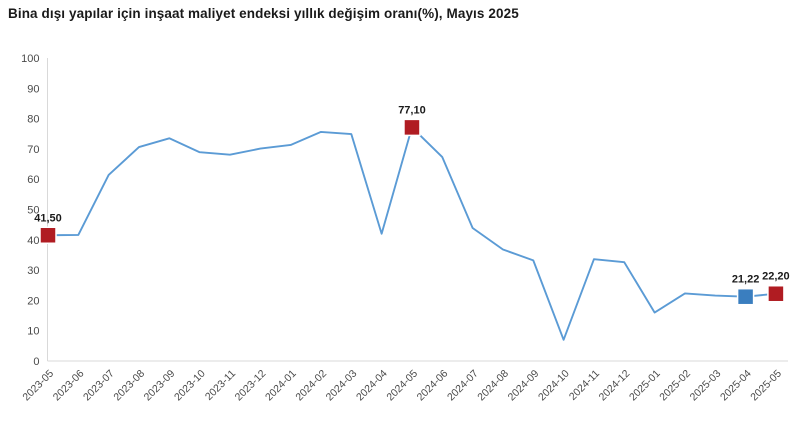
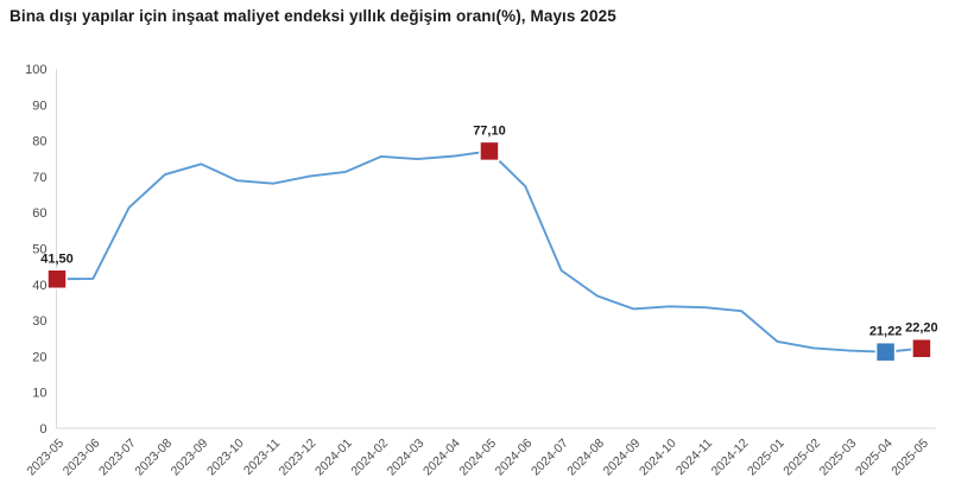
2024-04: 42 -> 76
2024-10: 7 -> 34
2025-01: 16 -> 24
